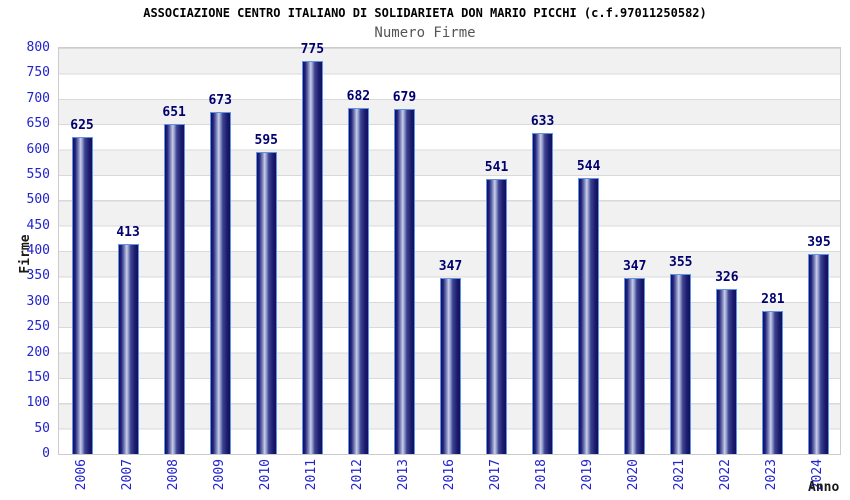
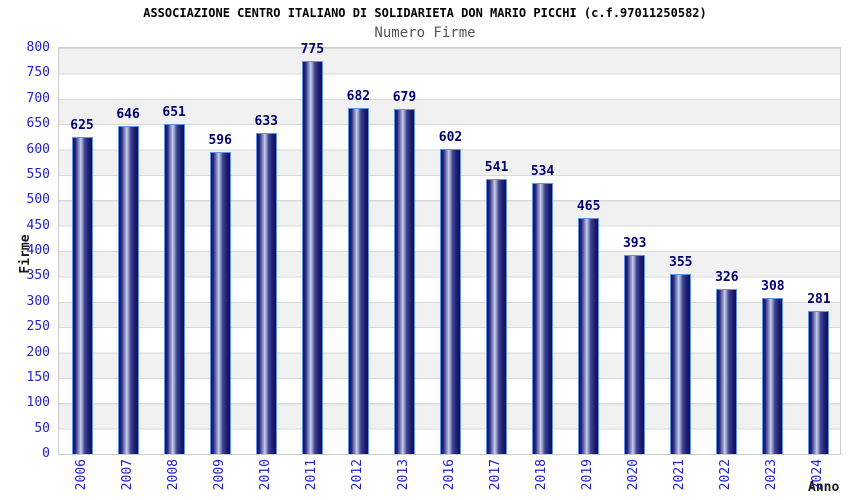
2007: 413 -> 646
2009: 673 -> 596
2010: 595 -> 633
2016: 347 -> 602
2018: 633 -> 534
2019: 544 -> 465
2020: 347 -> 393
2023: 281 -> 308
2024: 395 -> 281
